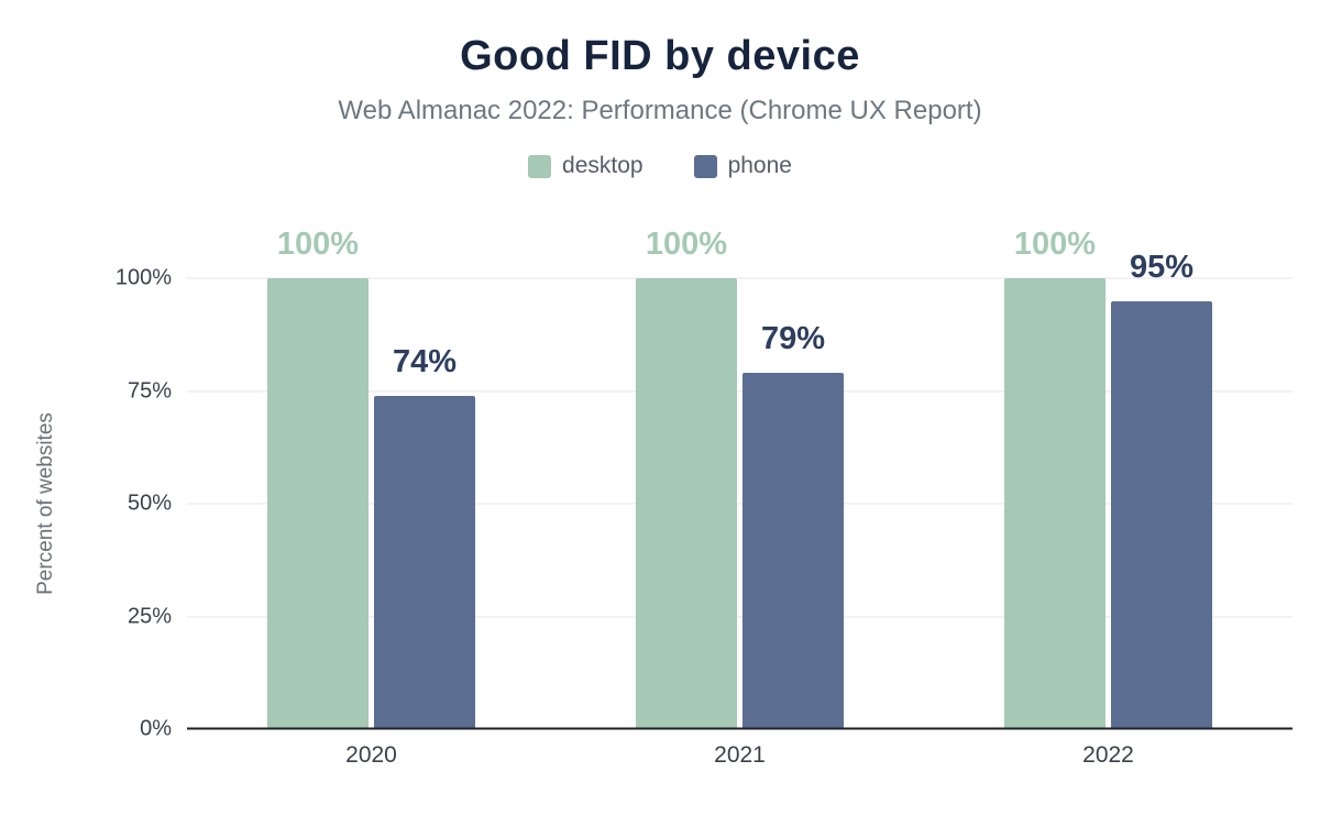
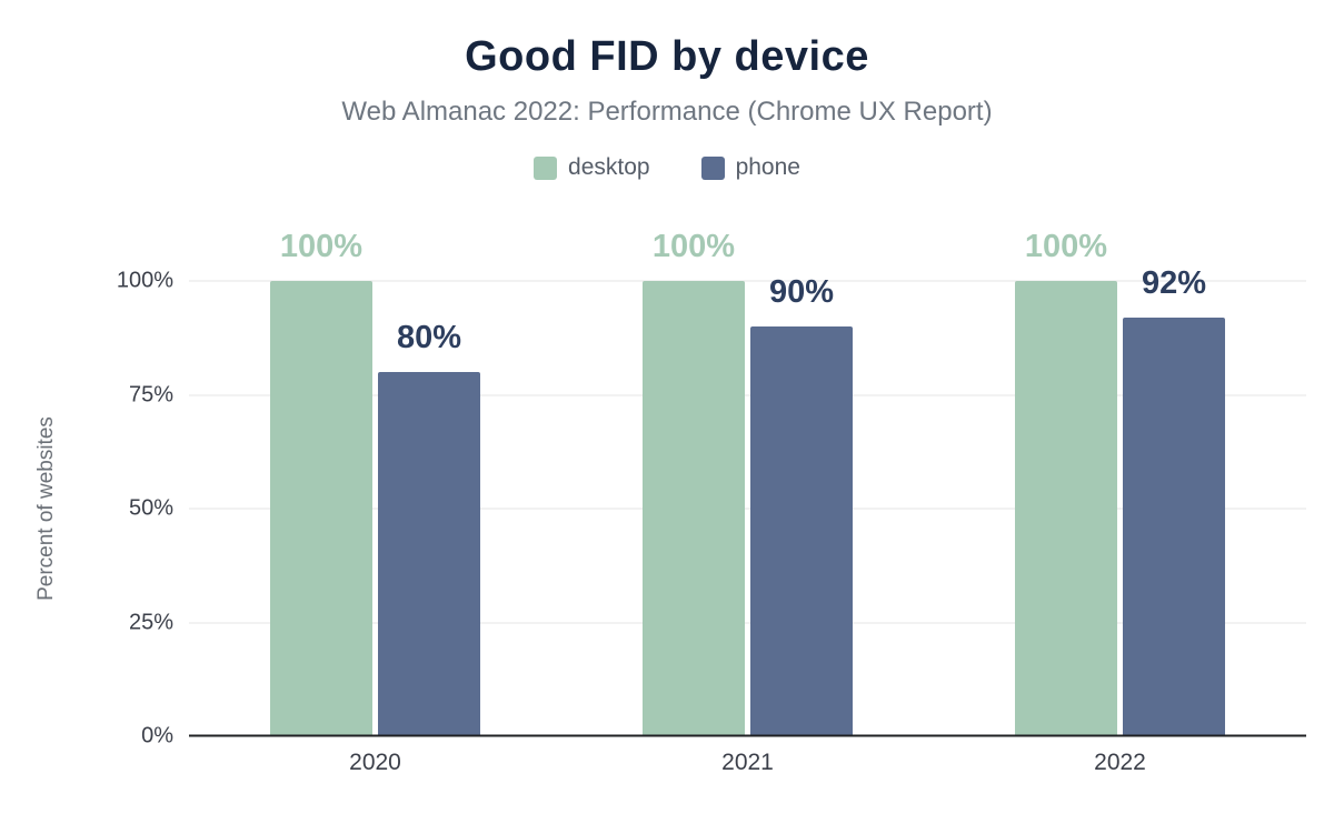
phone/2020: 74% -> 80%
phone/2021: 79% -> 90%
phone/2022: 95% -> 92%
